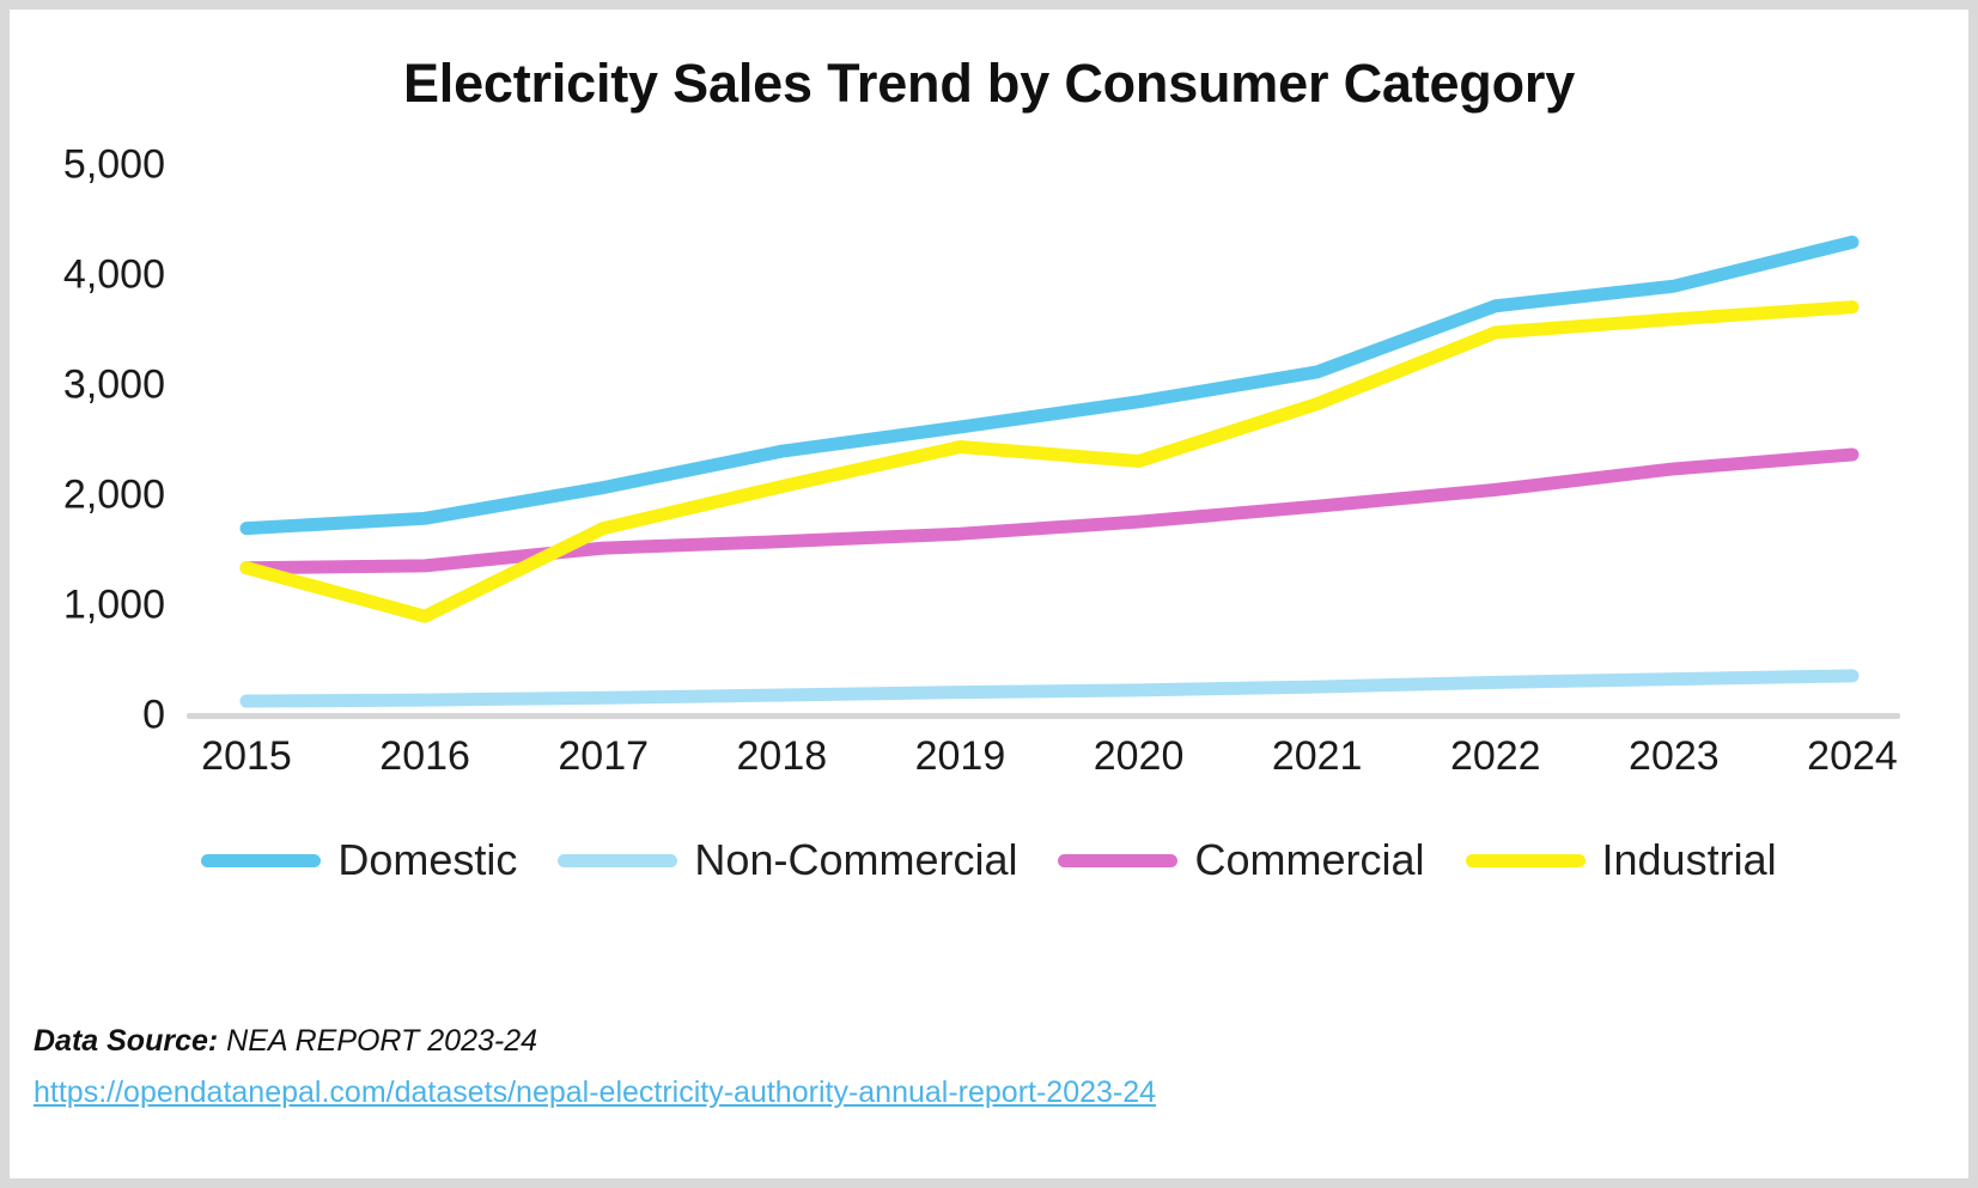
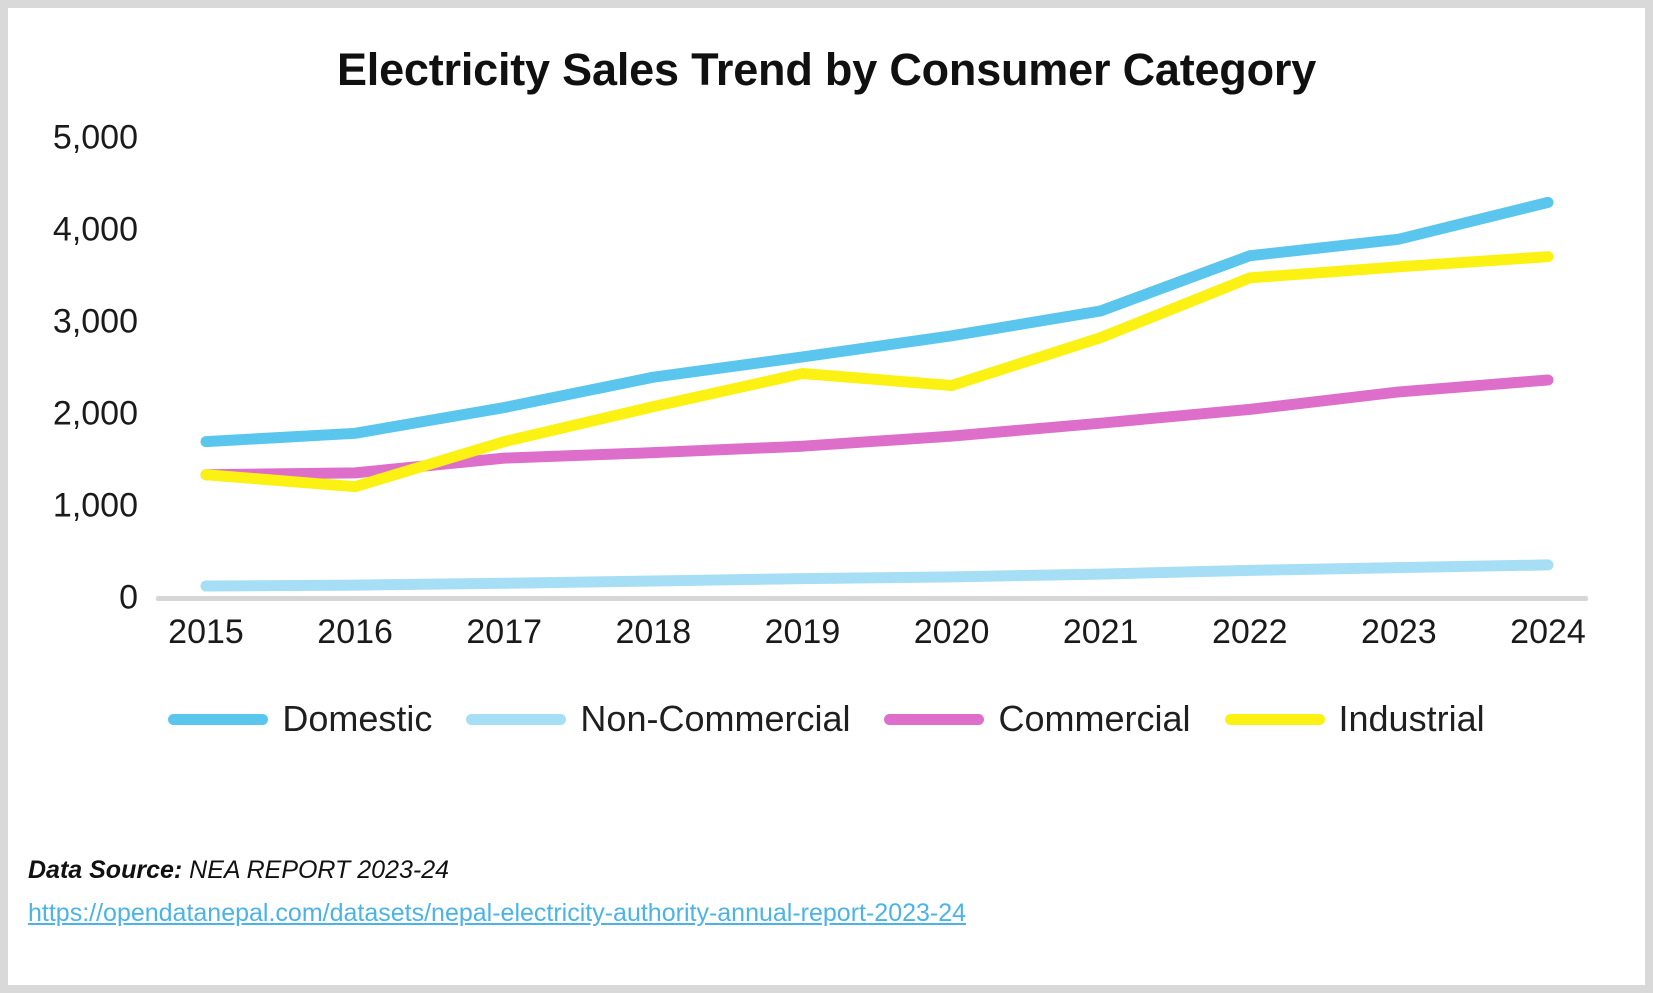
Industrial/2016: 900 -> 1200
